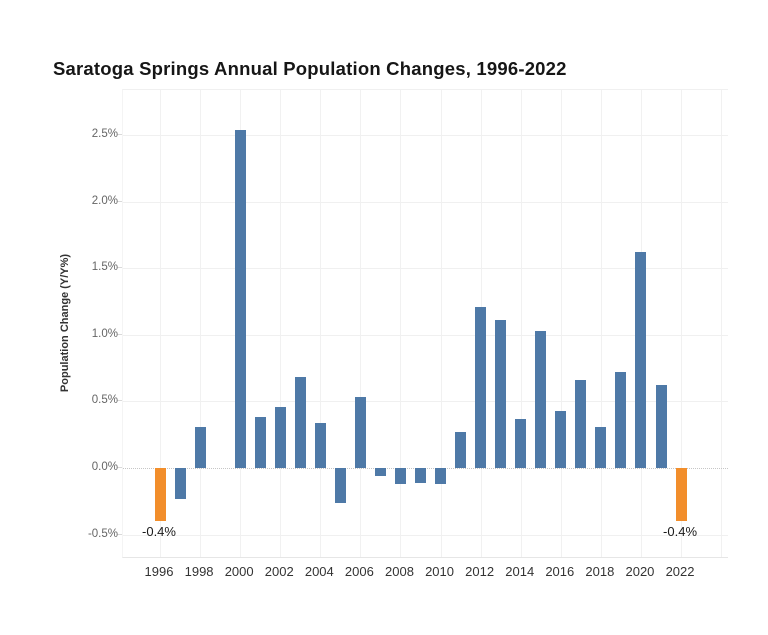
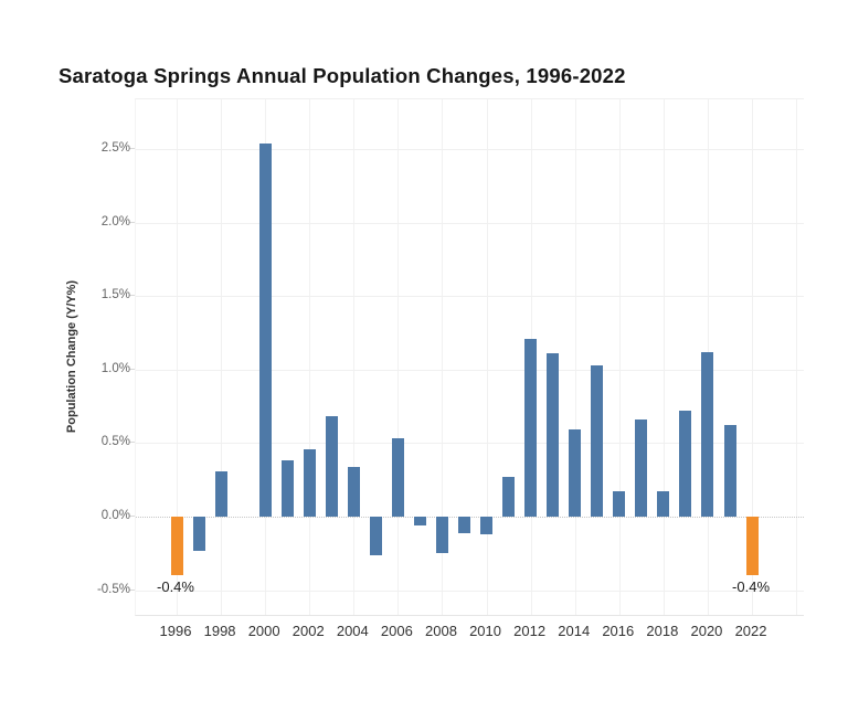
2008: -0.12% -> -0.25%
2014: 0.37% -> 0.59%
2016: 0.43% -> 0.17%
2018: 0.31% -> 0.17%
2020: 1.62% -> 1.12%
